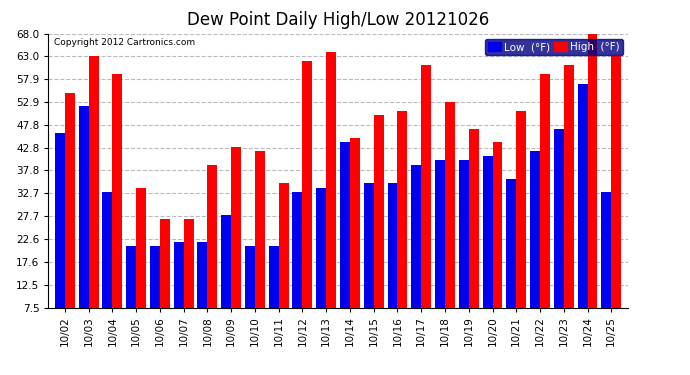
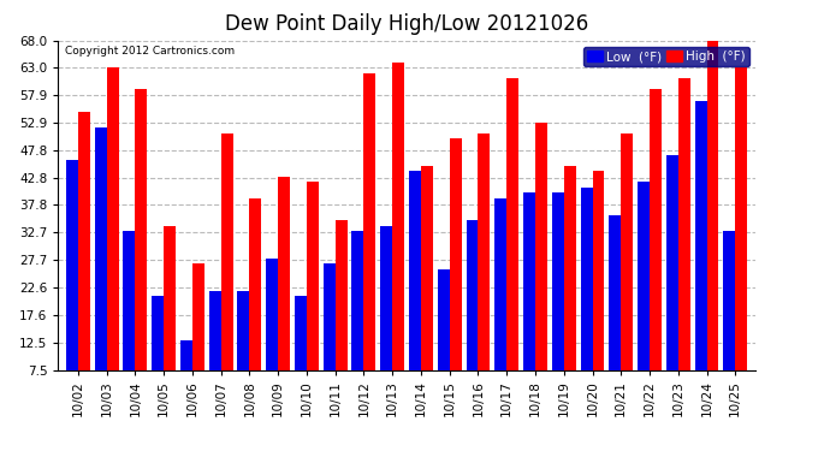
Low (°F)/10/06: 21 -> 13
High (°F)/10/07: 27 -> 51
Low (°F)/10/11: 21 -> 27
Low (°F)/10/15: 35 -> 26
High (°F)/10/19: 47 -> 45
